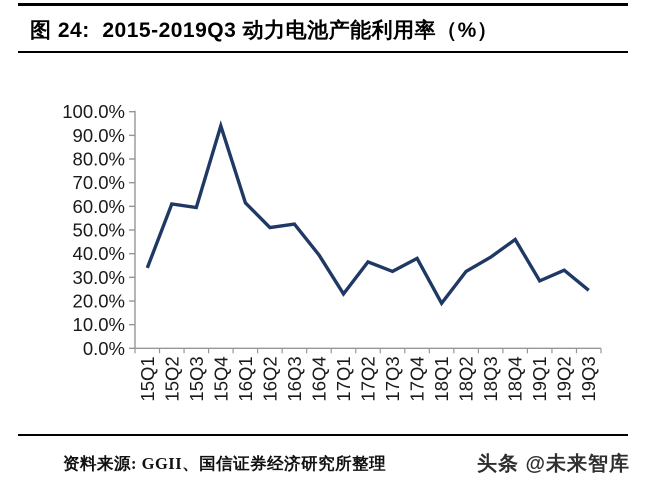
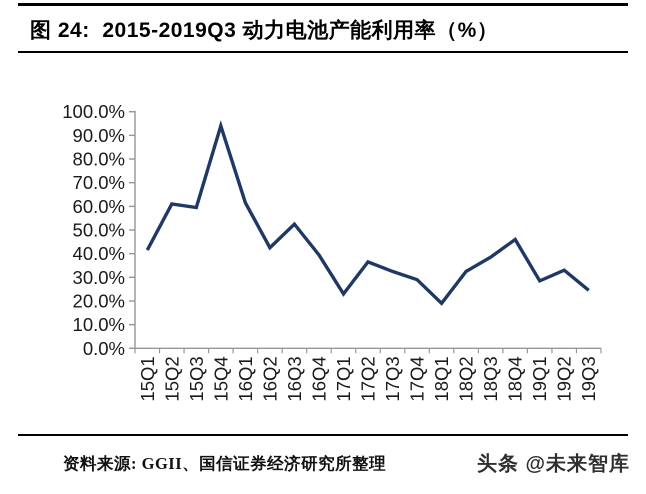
15Q1: 34% -> 42%
16Q2: 51% -> 42%
17Q4: 38% -> 29%
